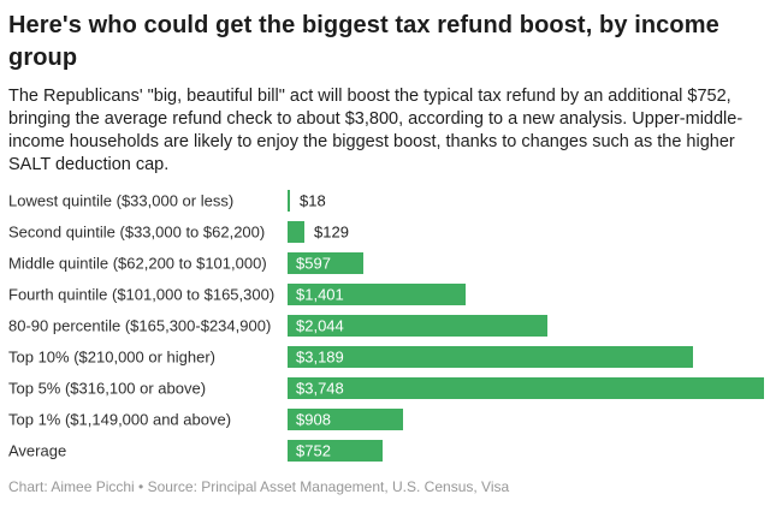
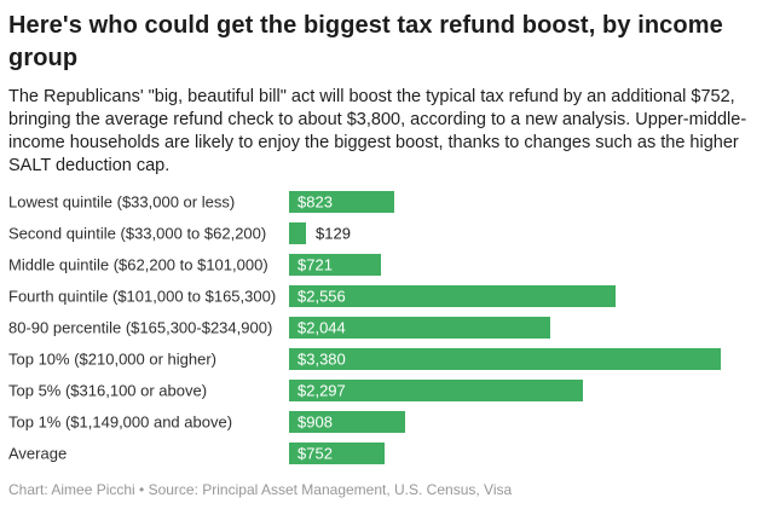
Lowest quintile ($33,000 or less): $18 -> $823
Middle quintile ($62,200 to $101,000): $597 -> $721
Fourth quintile ($101,000 to $165,300): $1,401 -> $2,556
Top 10% ($210,000 or higher): $3,189 -> $3,380
Top 5% ($316,100 or above): $3,748 -> $2,297
